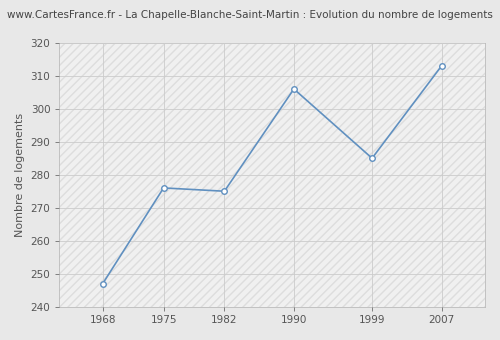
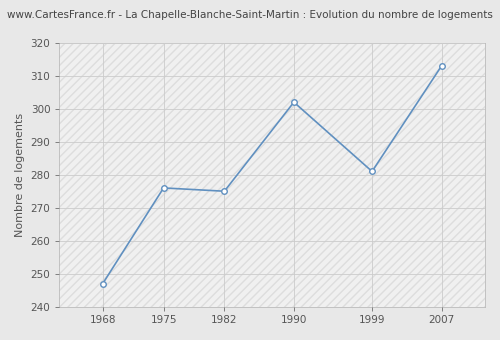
1990: 306 -> 302
1999: 285 -> 281
